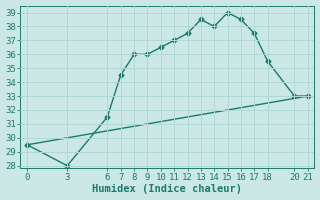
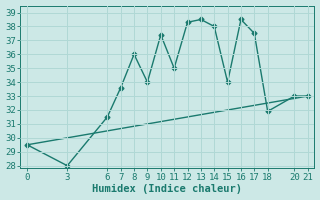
7: 34.5 -> 33.6
9: 36.0 -> 34.0
10: 36.5 -> 37.4
11: 37.0 -> 35.0
12: 37.5 -> 38.3
15: 39.0 -> 34.0
18: 35.5 -> 31.9
